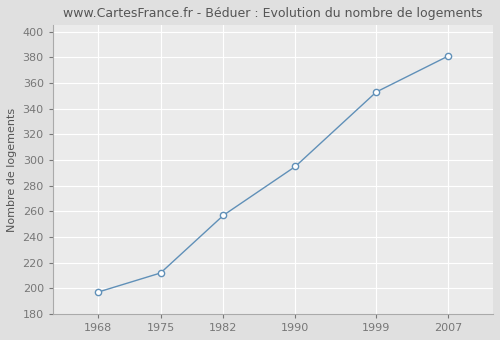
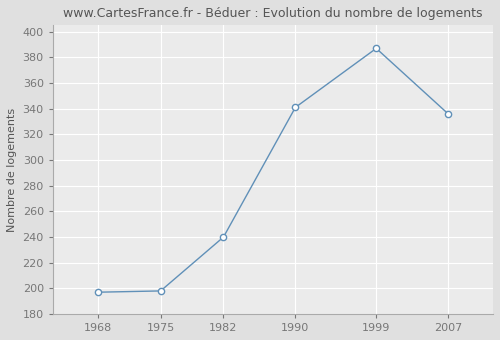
1975: 212 -> 198
1982: 257 -> 240
1990: 295 -> 341
1999: 353 -> 387
2007: 381 -> 336
